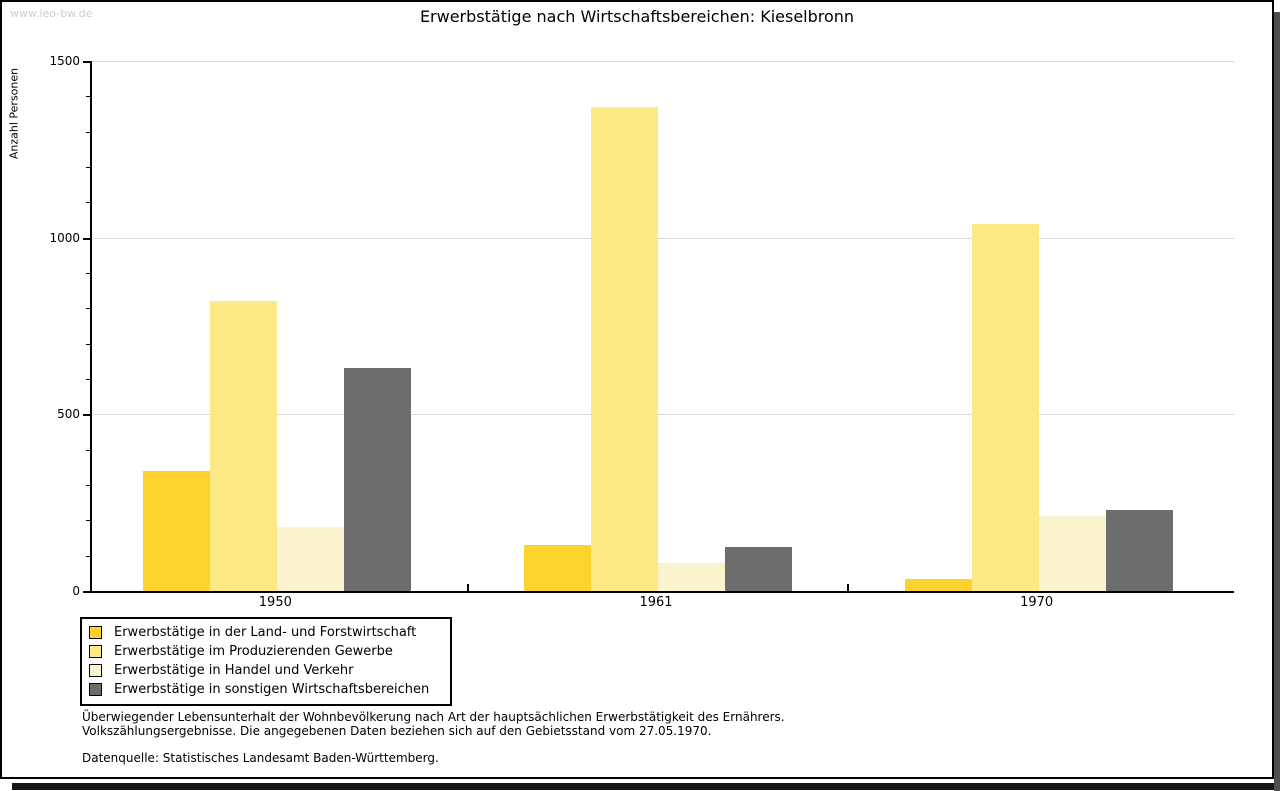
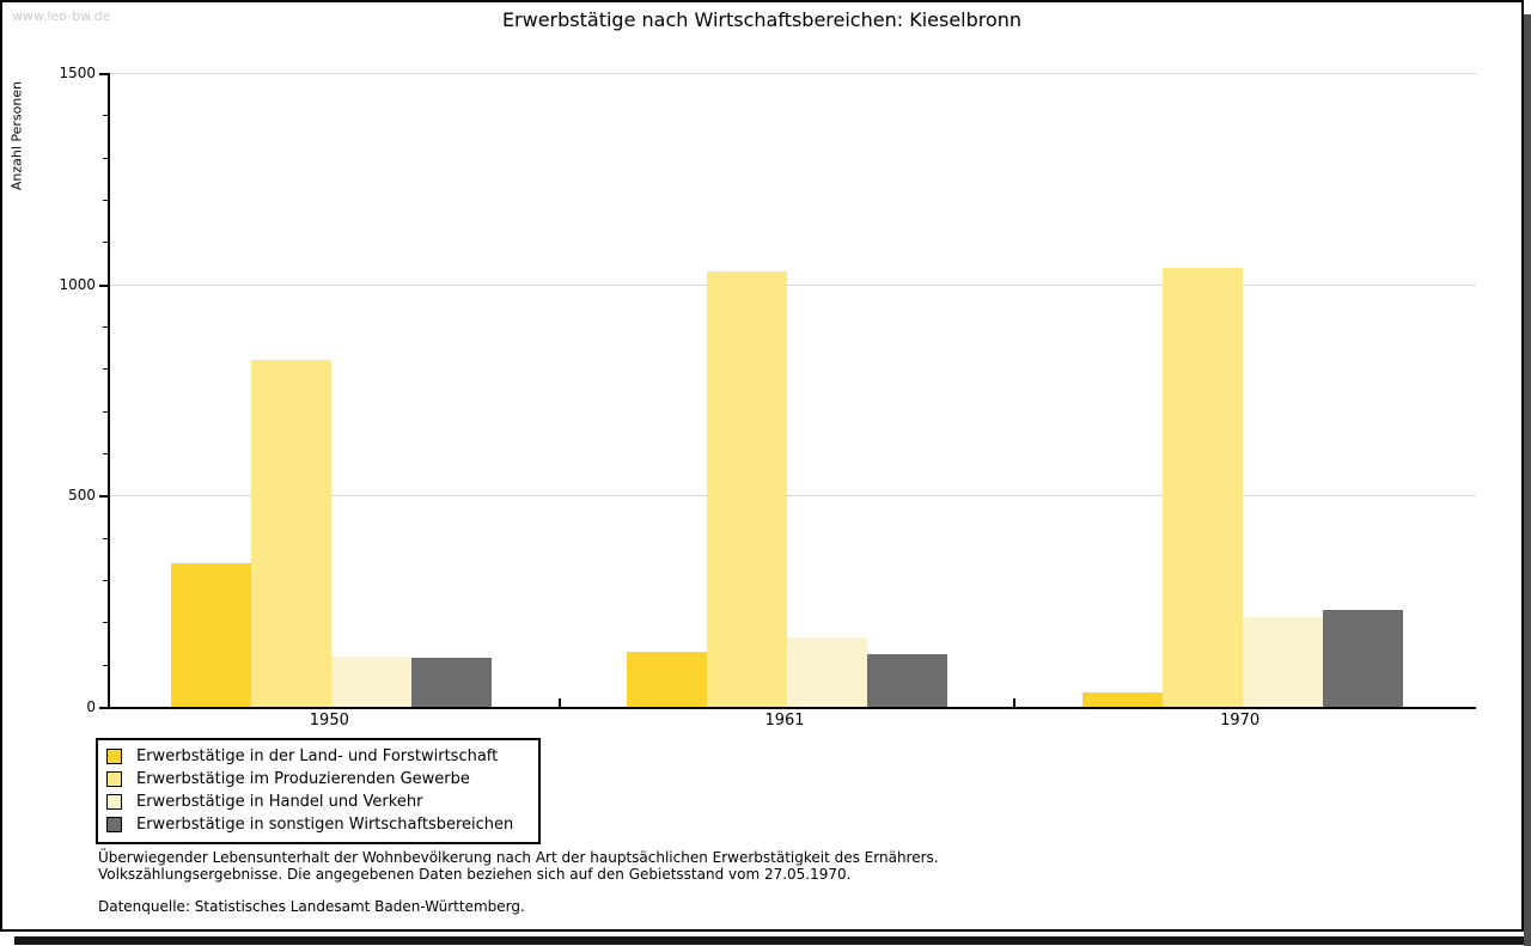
Erwerbstätige in Handel und Verkehr/1950: 180 -> 120
Erwerbstätige in sonstigen Wirtschaftsbereichen/1950: 630 -> 120
Erwerbstätige im Produzierenden Gewerbe/1961: 1370 -> 1030
Erwerbstätige in Handel und Verkehr/1961: 80 -> 160
